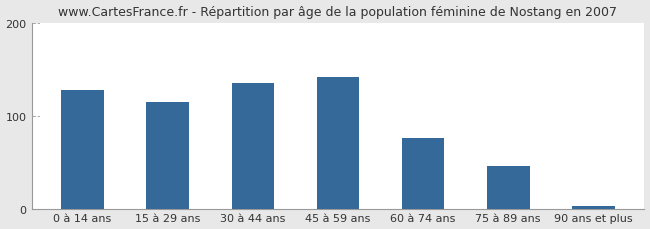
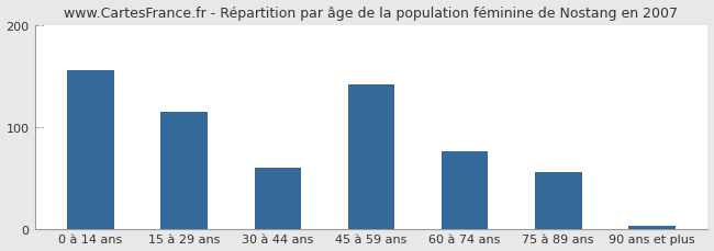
0 à 14 ans: 128 -> 156
30 à 44 ans: 135 -> 60
75 à 89 ans: 46 -> 56
